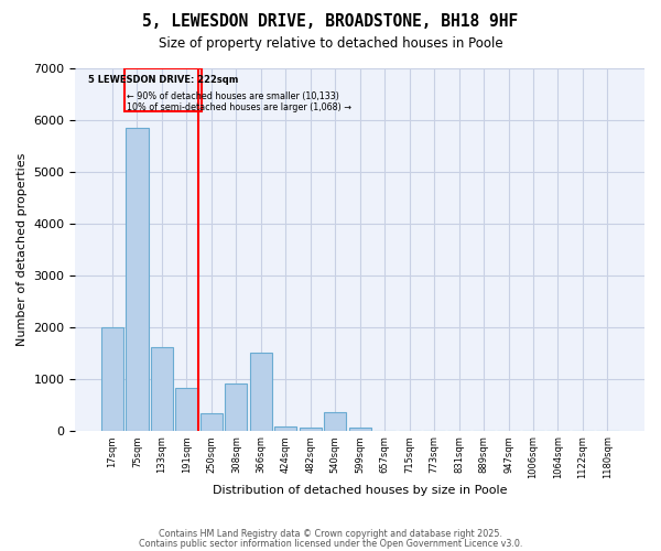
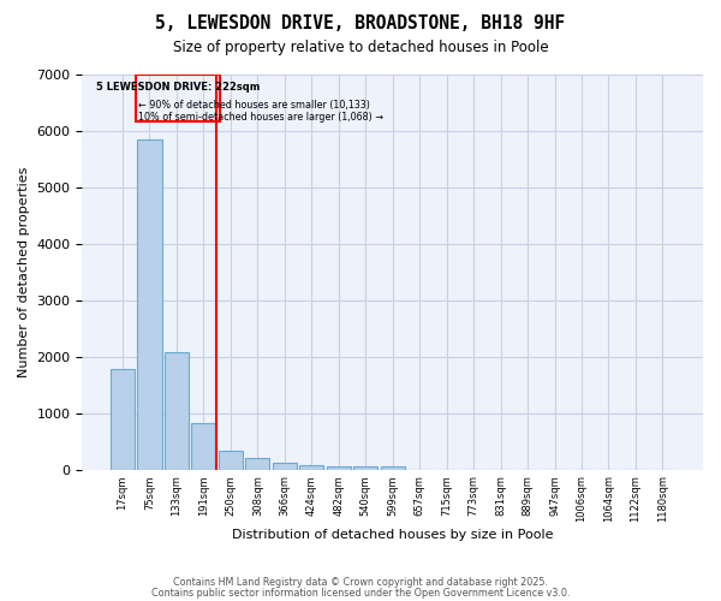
17sqm: 2000 -> 1780
133sqm: 1600 -> 2080
308sqm: 900 -> 200
366sqm: 1500 -> 120
540sqm: 350 -> 60
